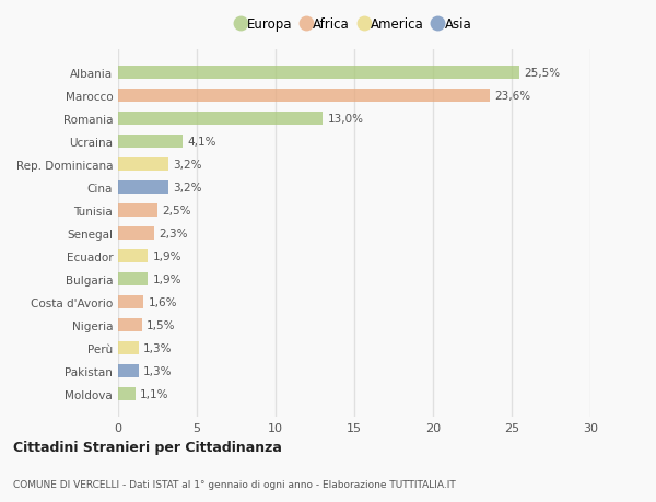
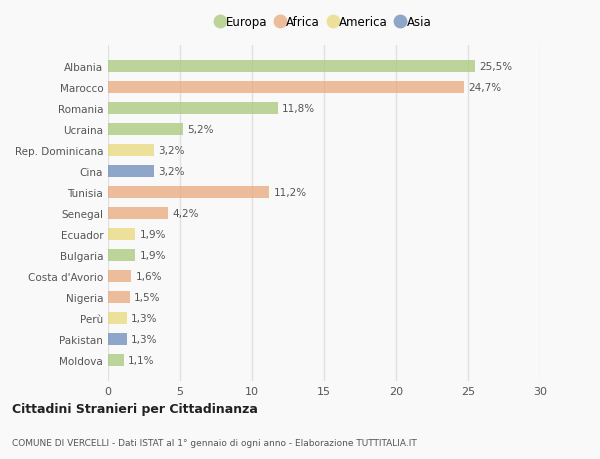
Marocco: 23,6% -> 24,7%
Romania: 13,0% -> 11,8%
Ucraina: 4,1% -> 5,2%
Tunisia: 2,5% -> 11,2%
Senegal: 2,3% -> 4,2%
